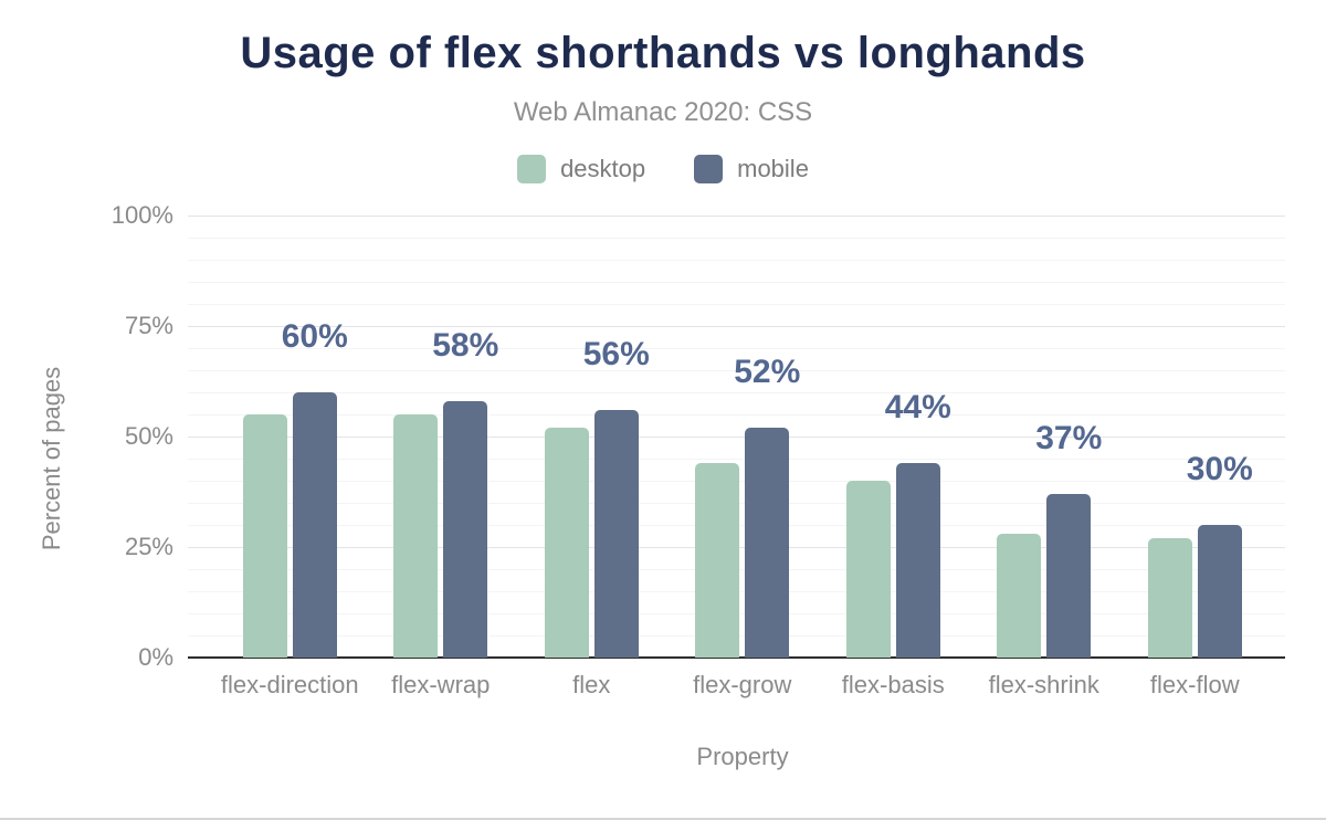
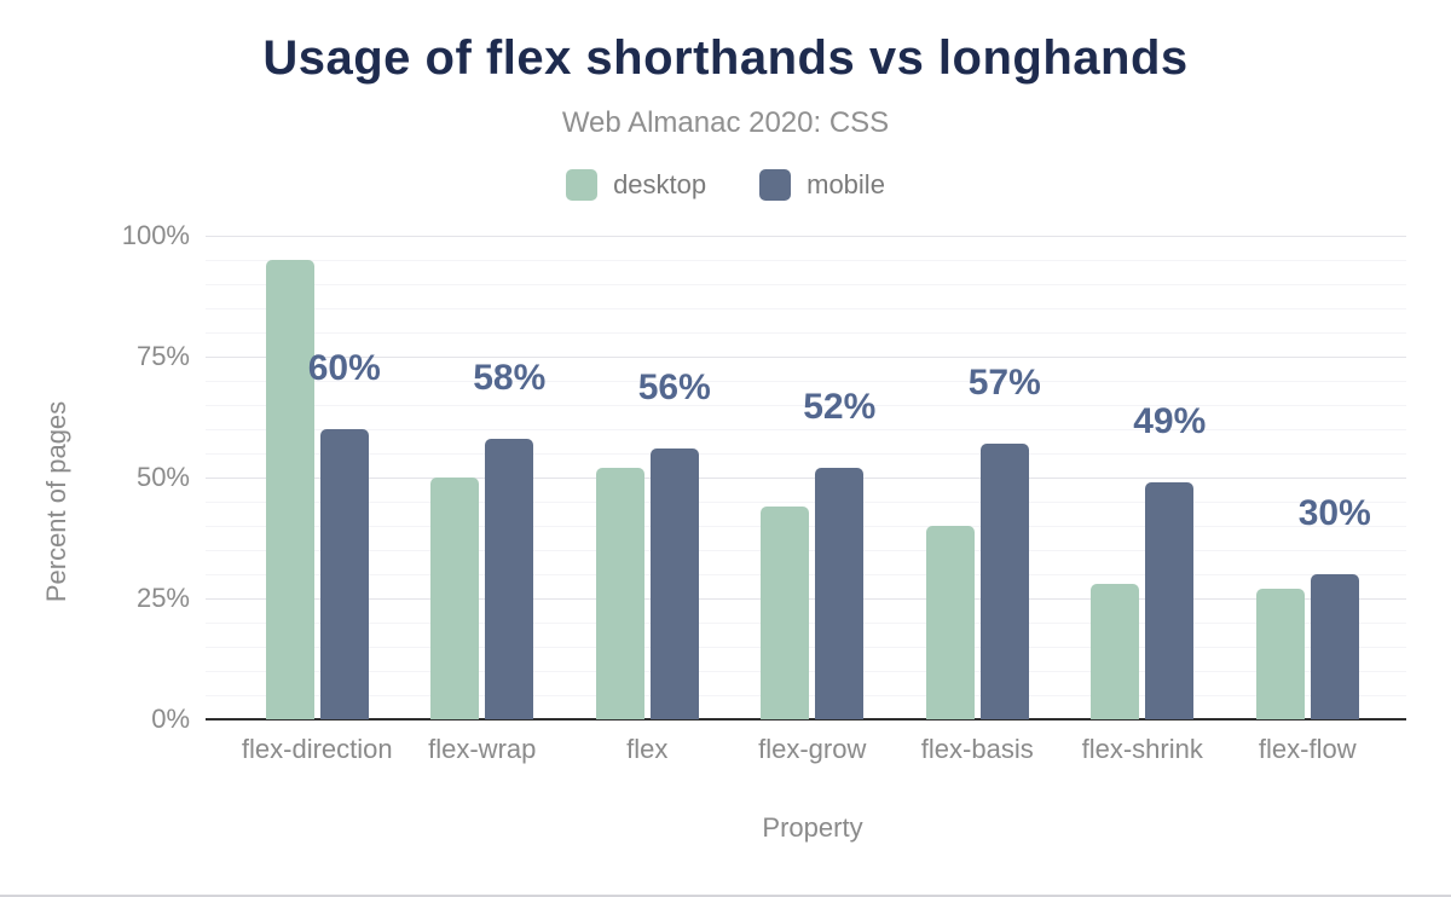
desktop/flex-direction: 55% -> 95%
desktop/flex-wrap: 55% -> 50%
mobile/flex-basis: 44% -> 57%
mobile/flex-shrink: 37% -> 49%
